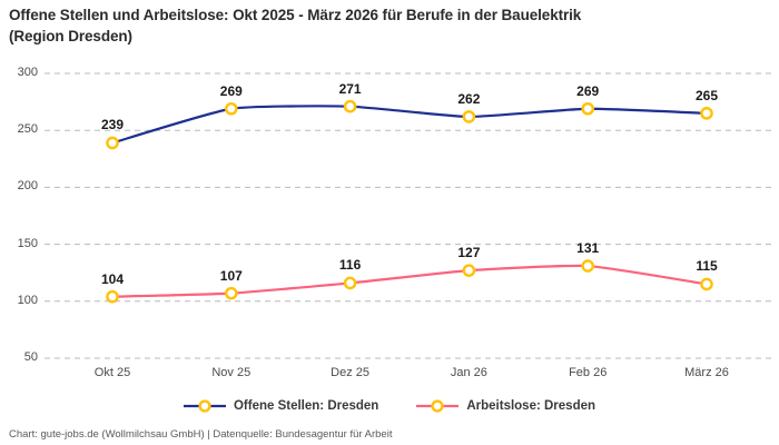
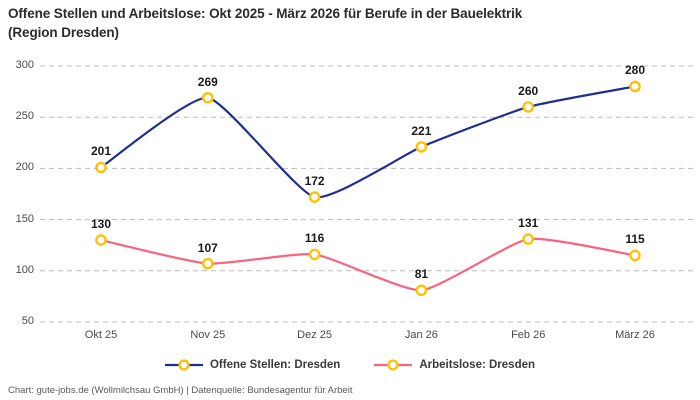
Offene Stellen: Dresden/Okt 25: 239 -> 201
Arbeitslose: Dresden/Okt 25: 104 -> 130
Offene Stellen: Dresden/Dez 25: 271 -> 172
Offene Stellen: Dresden/Jan 26: 262 -> 221
Arbeitslose: Dresden/Jan 26: 127 -> 81
Offene Stellen: Dresden/Feb 26: 269 -> 260
Offene Stellen: Dresden/März 26: 265 -> 280
